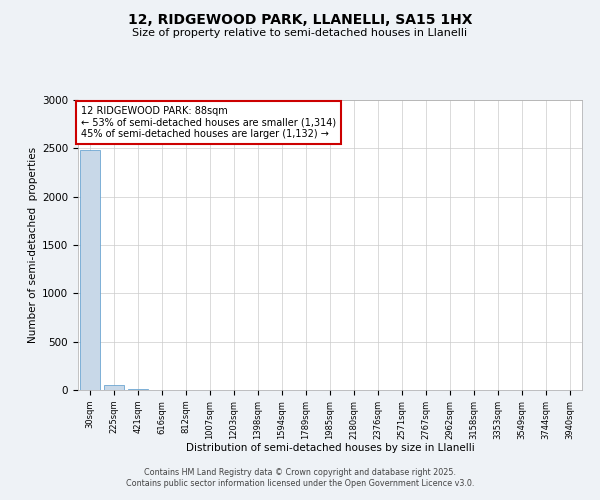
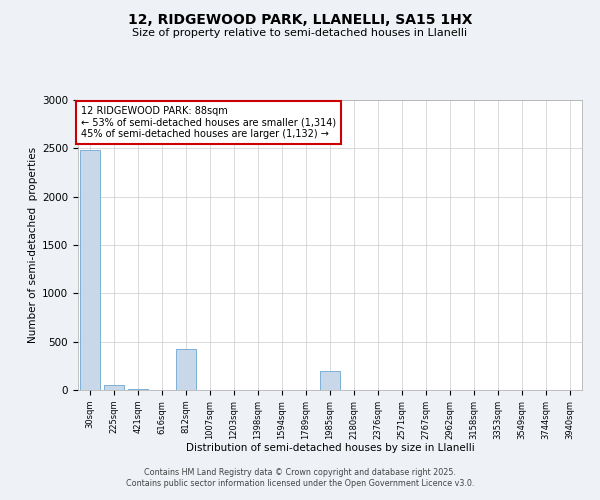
812sqm: 0 -> 420
1985sqm: 0 -> 200
